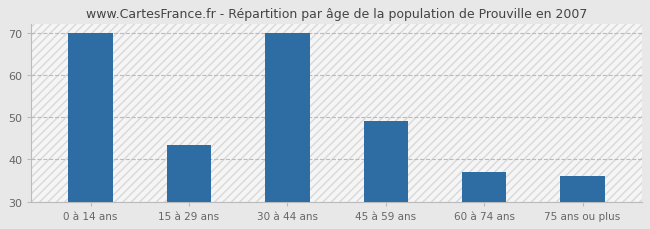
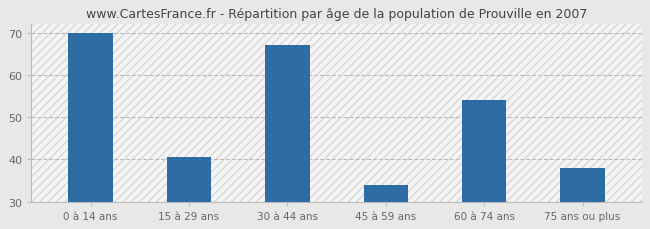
15 à 29 ans: 43.5 -> 40.5
30 à 44 ans: 70.0 -> 67.0
45 à 59 ans: 49.0 -> 34.0
60 à 74 ans: 37.0 -> 54.0
75 ans ou plus: 36.0 -> 38.0
